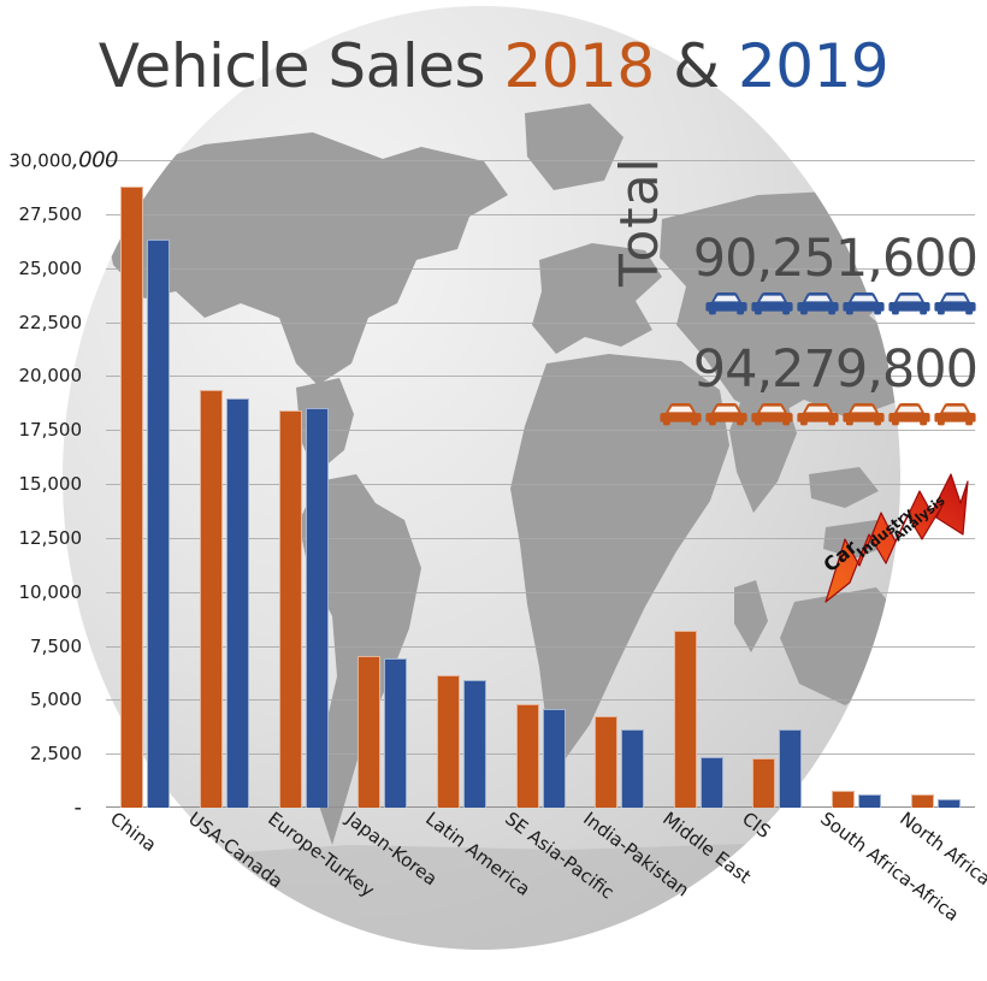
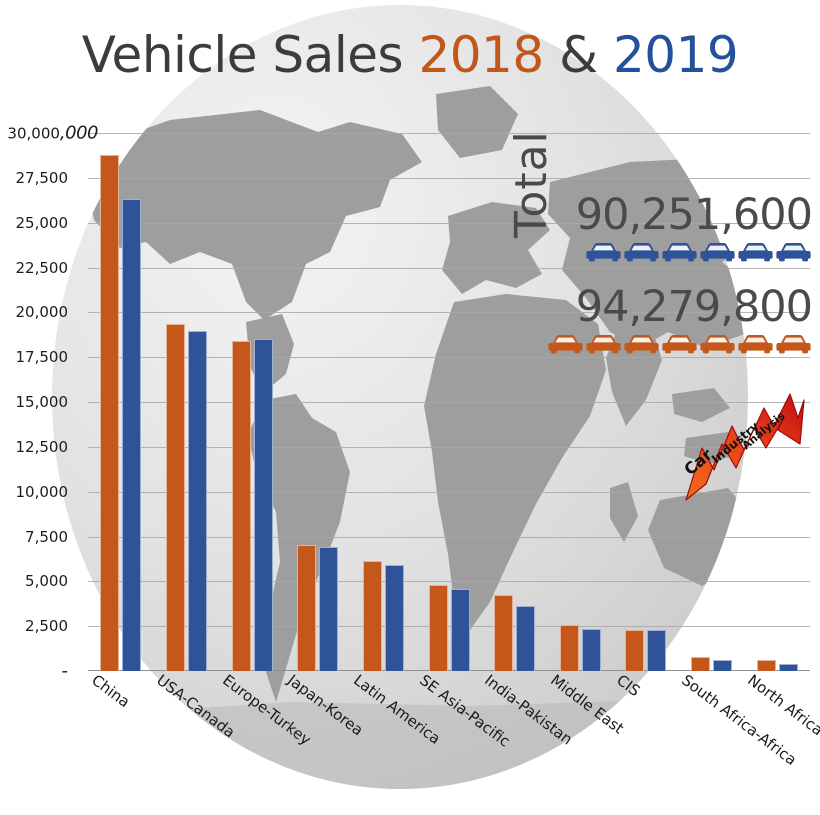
2018/Middle East: 8200 -> 2600
2019/CIS: 3600 -> 2300
